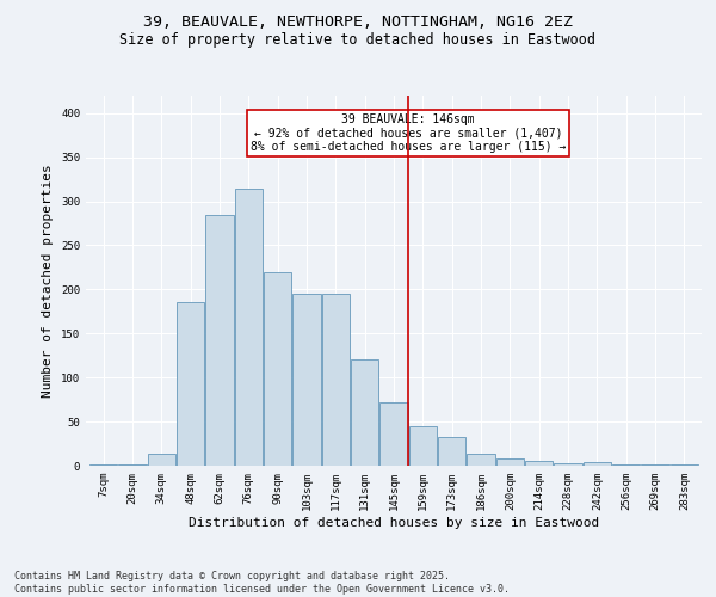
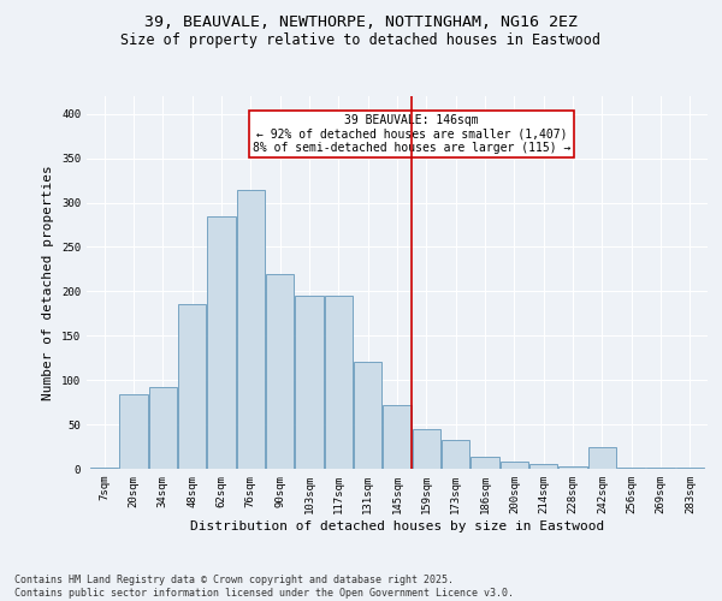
20sqm: 2 -> 84
34sqm: 14 -> 92
242sqm: 4 -> 24
